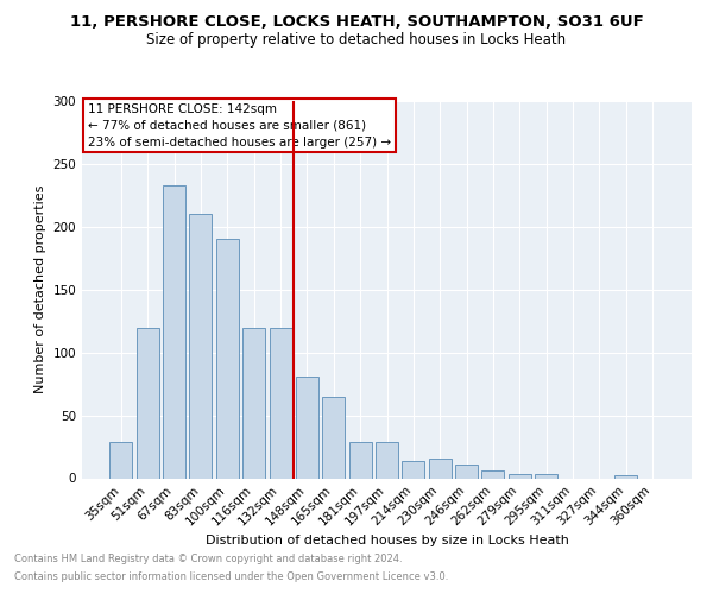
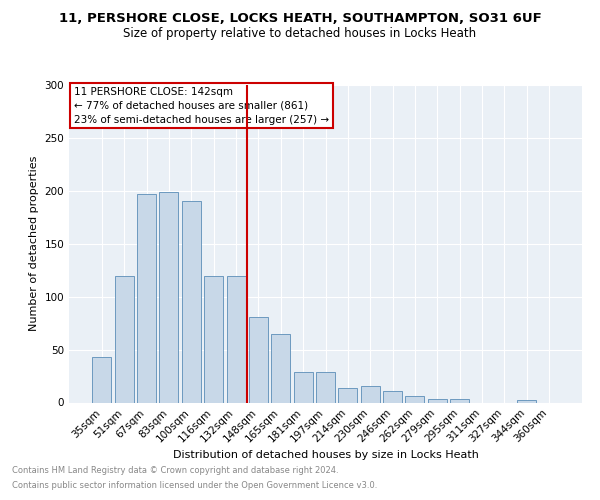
35sqm: 29 -> 43
67sqm: 233 -> 197
83sqm: 210 -> 199
